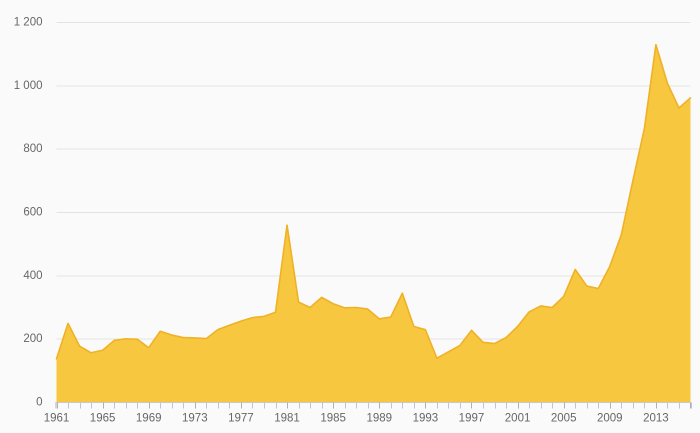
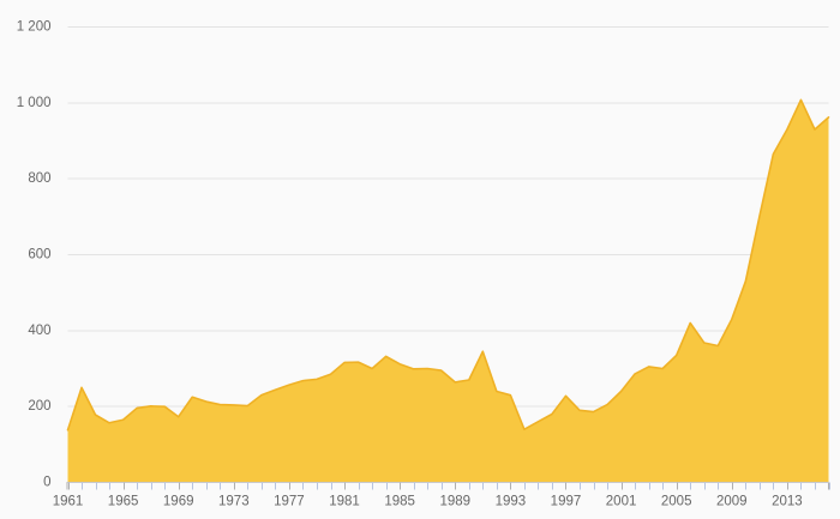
1981: 560 -> 320
2013: 1130 -> 930
